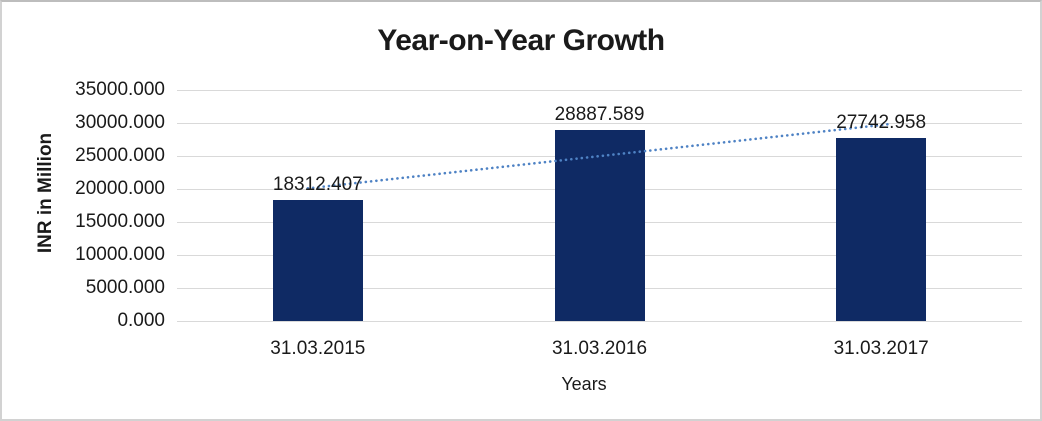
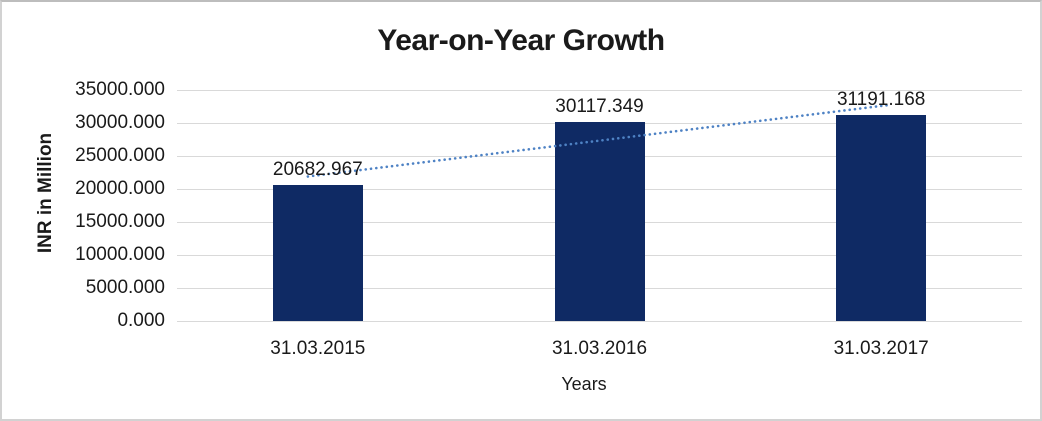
31.03.2015: 18312.407 -> 20682.967
31.03.2016: 28887.589 -> 30117.349
31.03.2017: 27742.958 -> 31191.168
